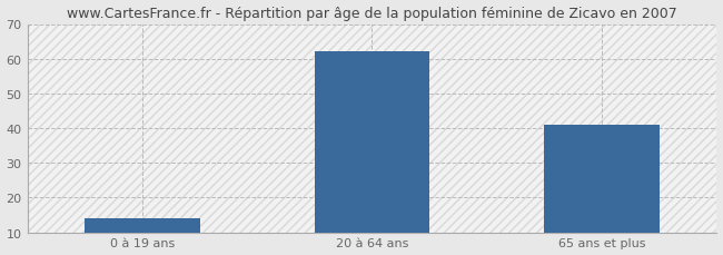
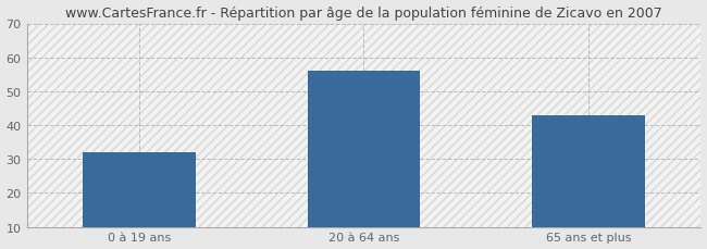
0 à 19 ans: 14 -> 32
20 à 64 ans: 62 -> 56
65 ans et plus: 41 -> 43
